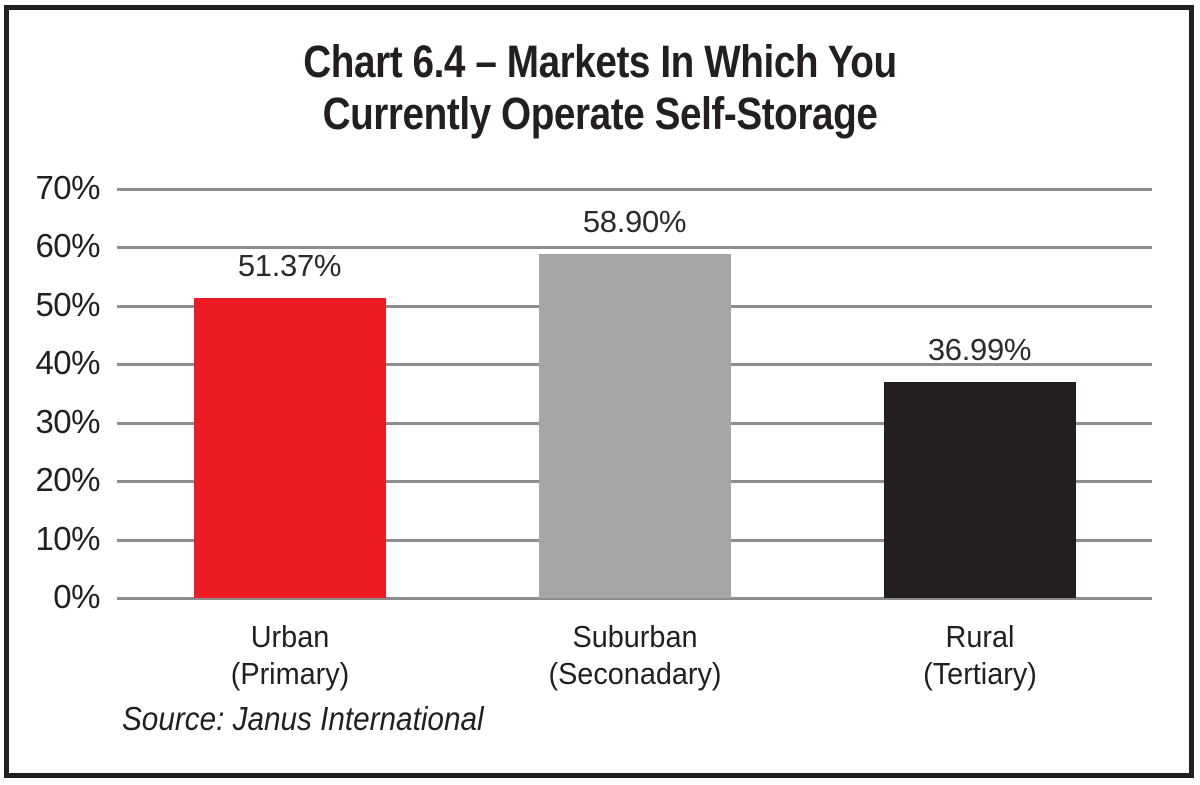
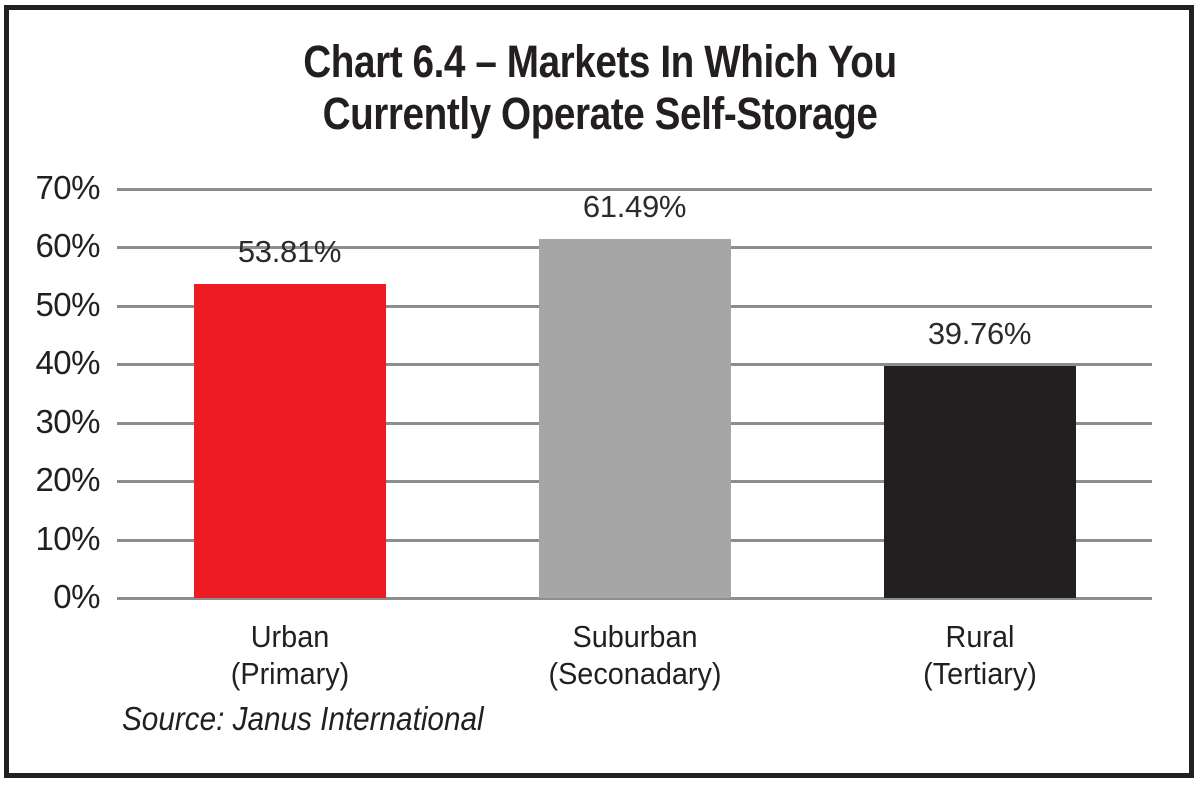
Urban (Primary): 51.37% -> 53.81%
Suburban (Seconadary): 58.90% -> 61.49%
Rural (Tertiary): 36.99% -> 39.76%
